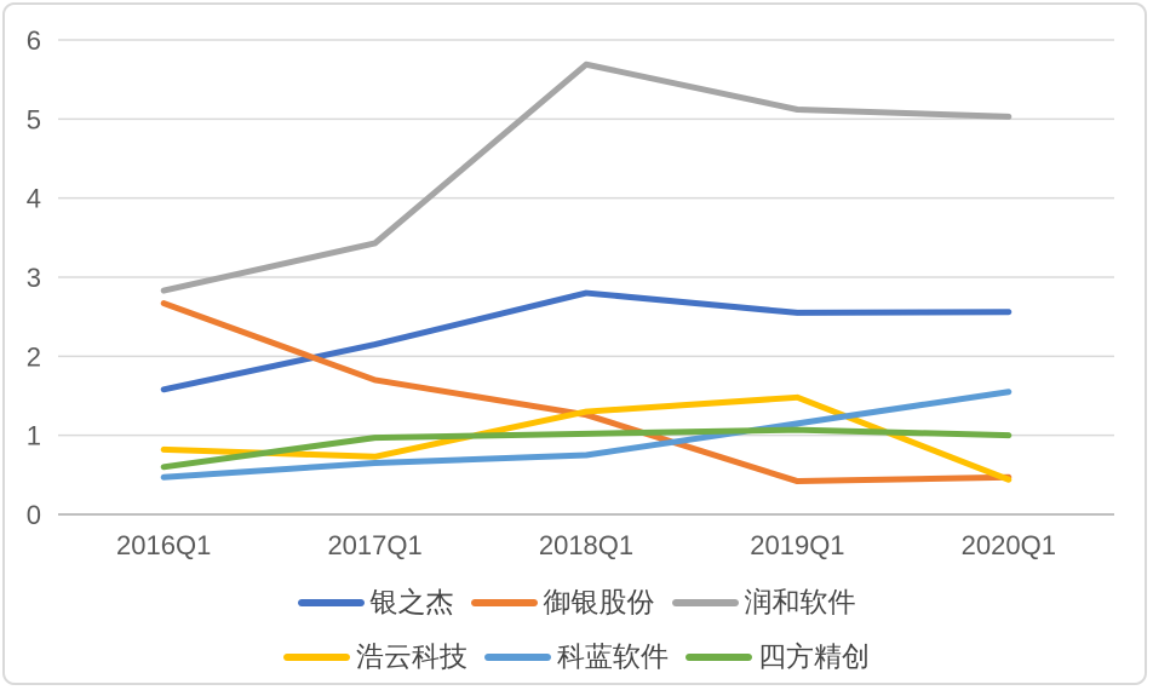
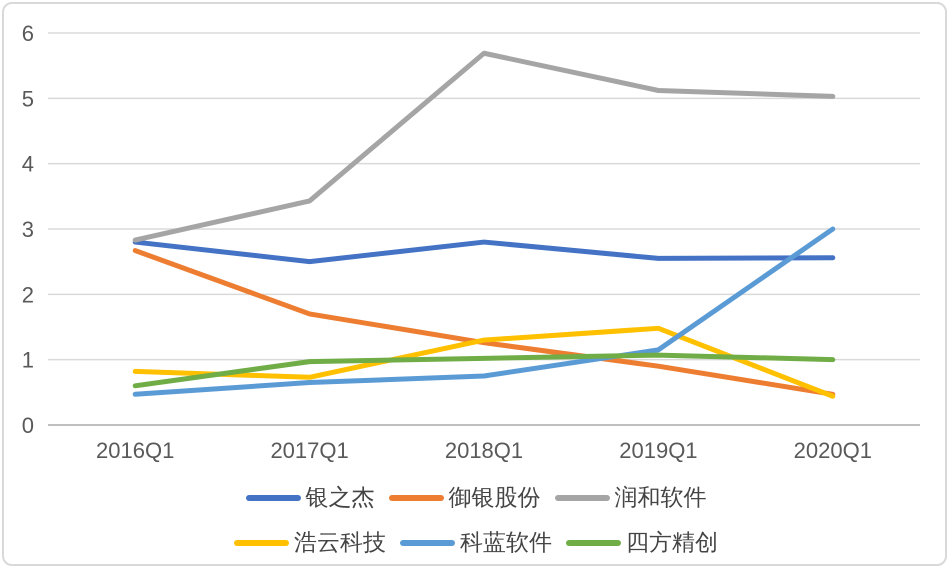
银之杰/2016Q1: 1.6 -> 2.8
银之杰/2017Q1: 2.1 -> 2.5
御银股份/2019Q1: 0.4 -> 0.9
科蓝软件/2020Q1: 1.6 -> 3.0
